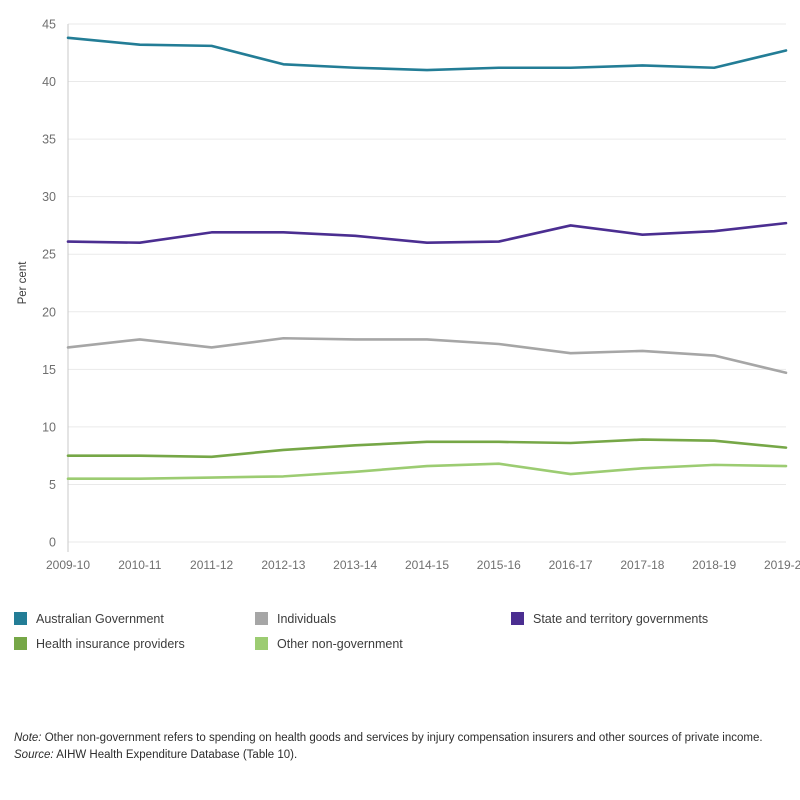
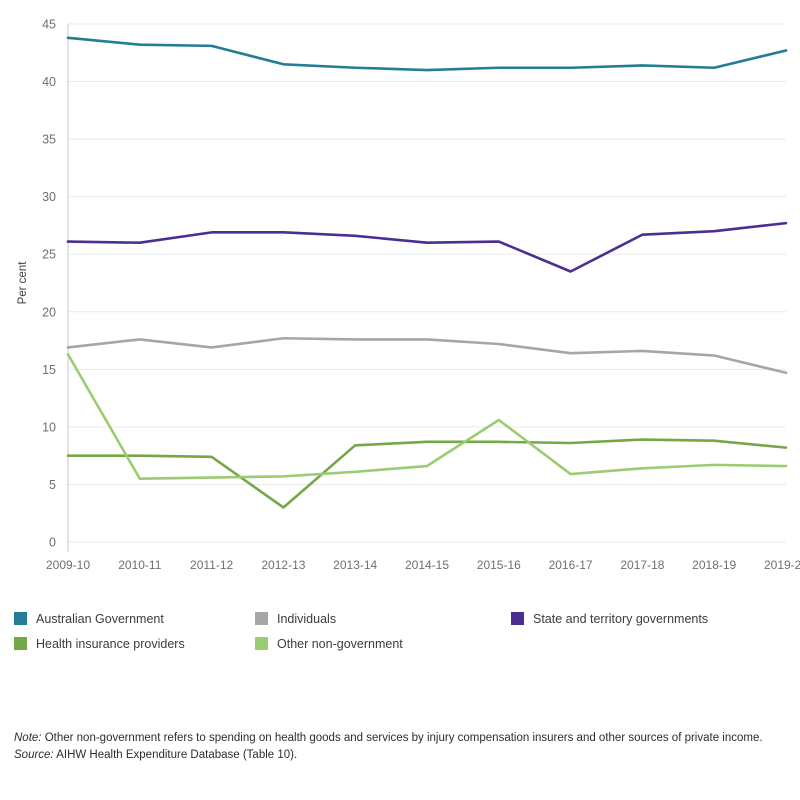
Other non-government/2009-10: 5.5 -> 16.3
Health insurance providers/2012-13: 8.0 -> 3.0
Other non-government/2015-16: 6.8 -> 10.6
State and territory governments/2016-17: 27.5 -> 23.5
